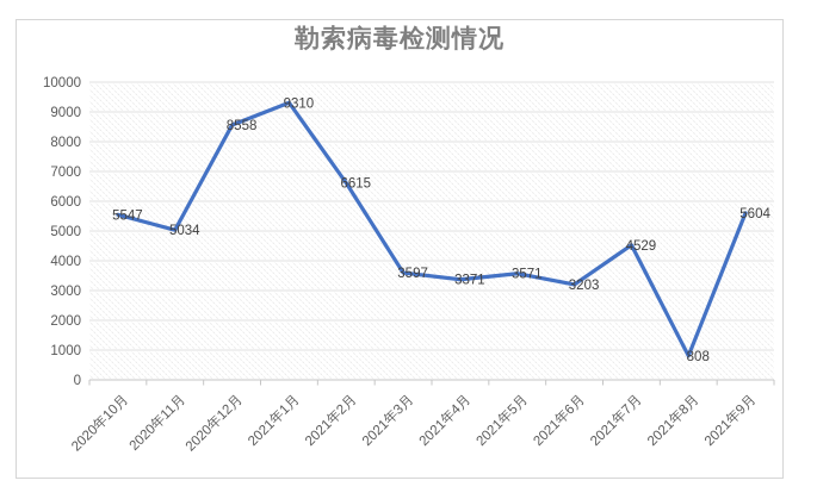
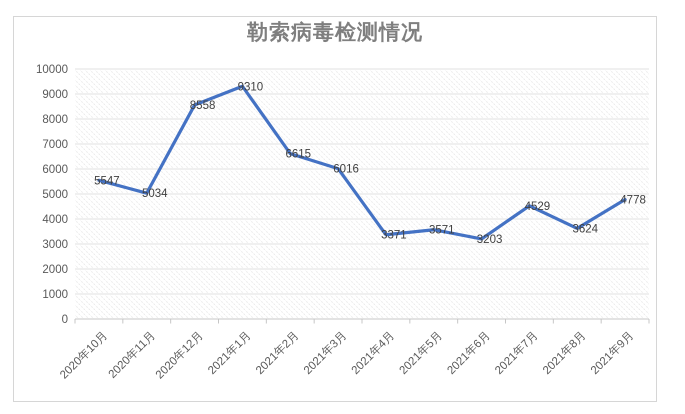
2021年3月: 3597 -> 6016
2021年8月: 808 -> 3624
2021年9月: 5604 -> 4778
